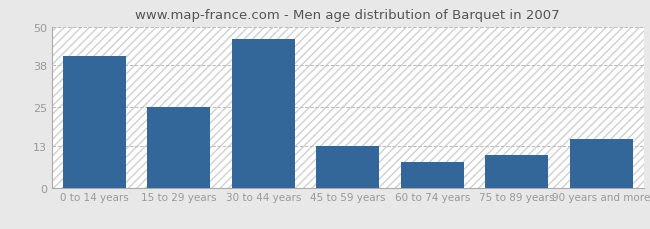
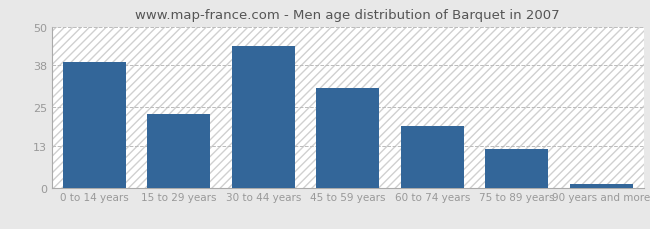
0 to 14 years: 41 -> 39
15 to 29 years: 25 -> 23
30 to 44 years: 46 -> 44
45 to 59 years: 13 -> 31
60 to 74 years: 8 -> 19
75 to 89 years: 10 -> 12
90 years and more: 15 -> 1
